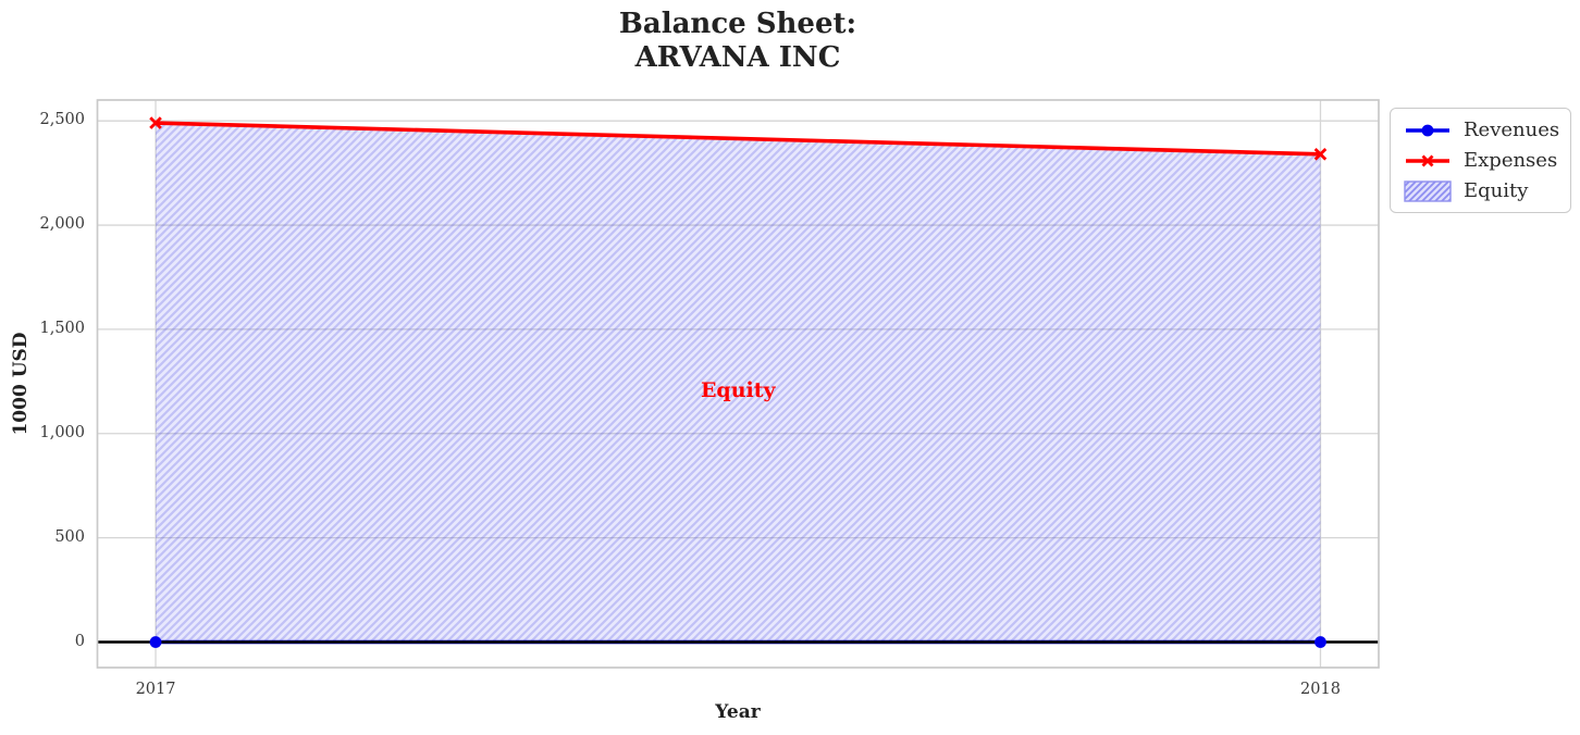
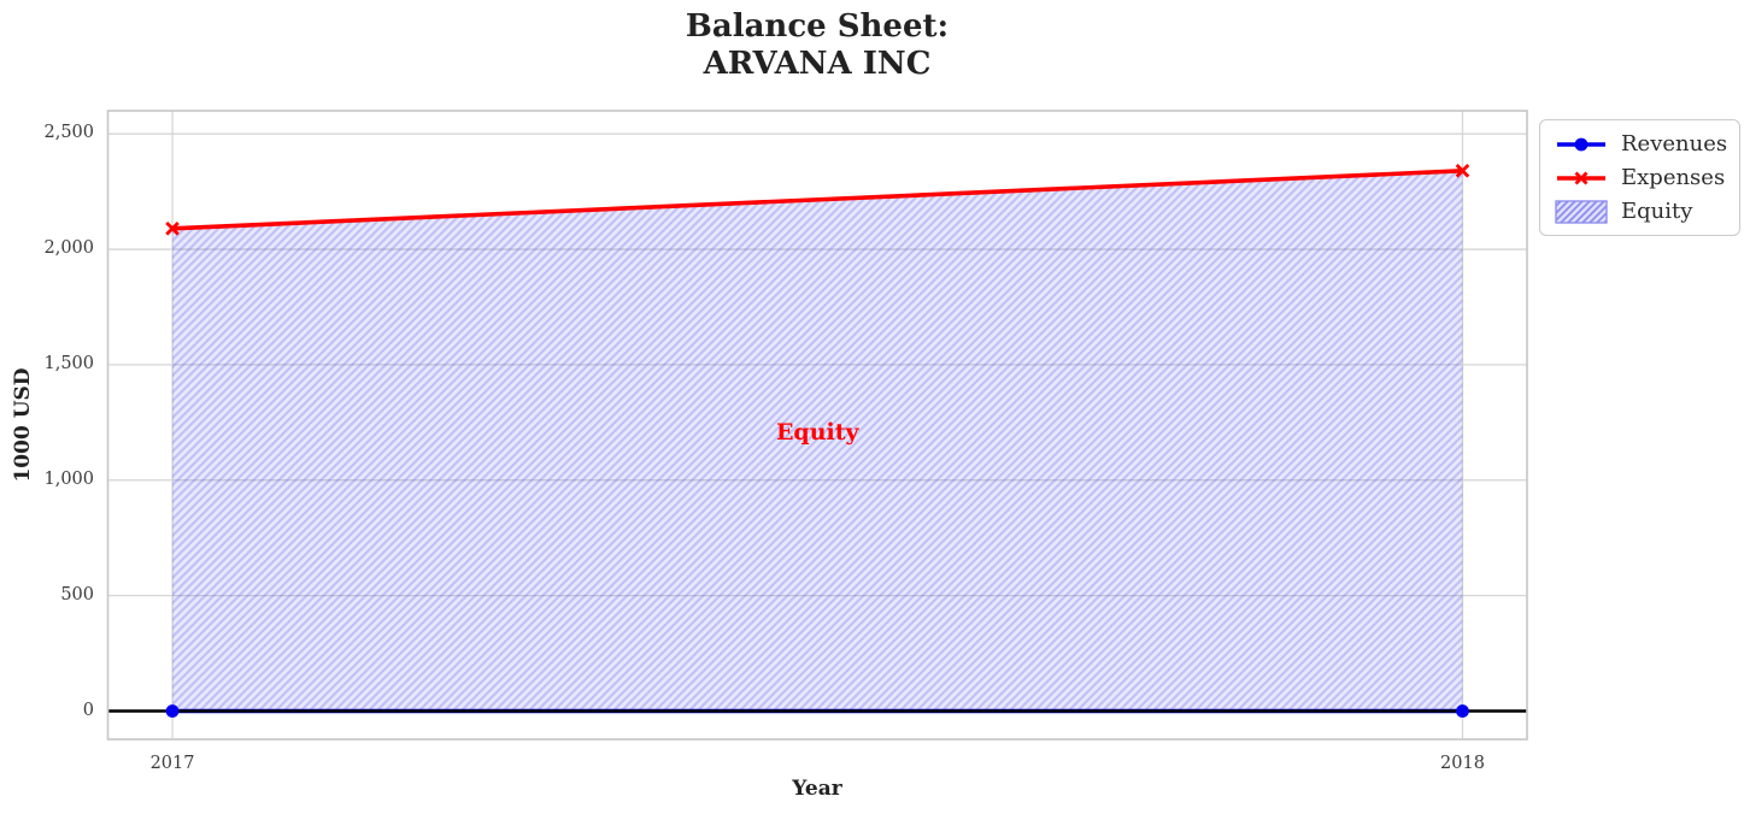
Expenses/2017: 2490 -> 2090
